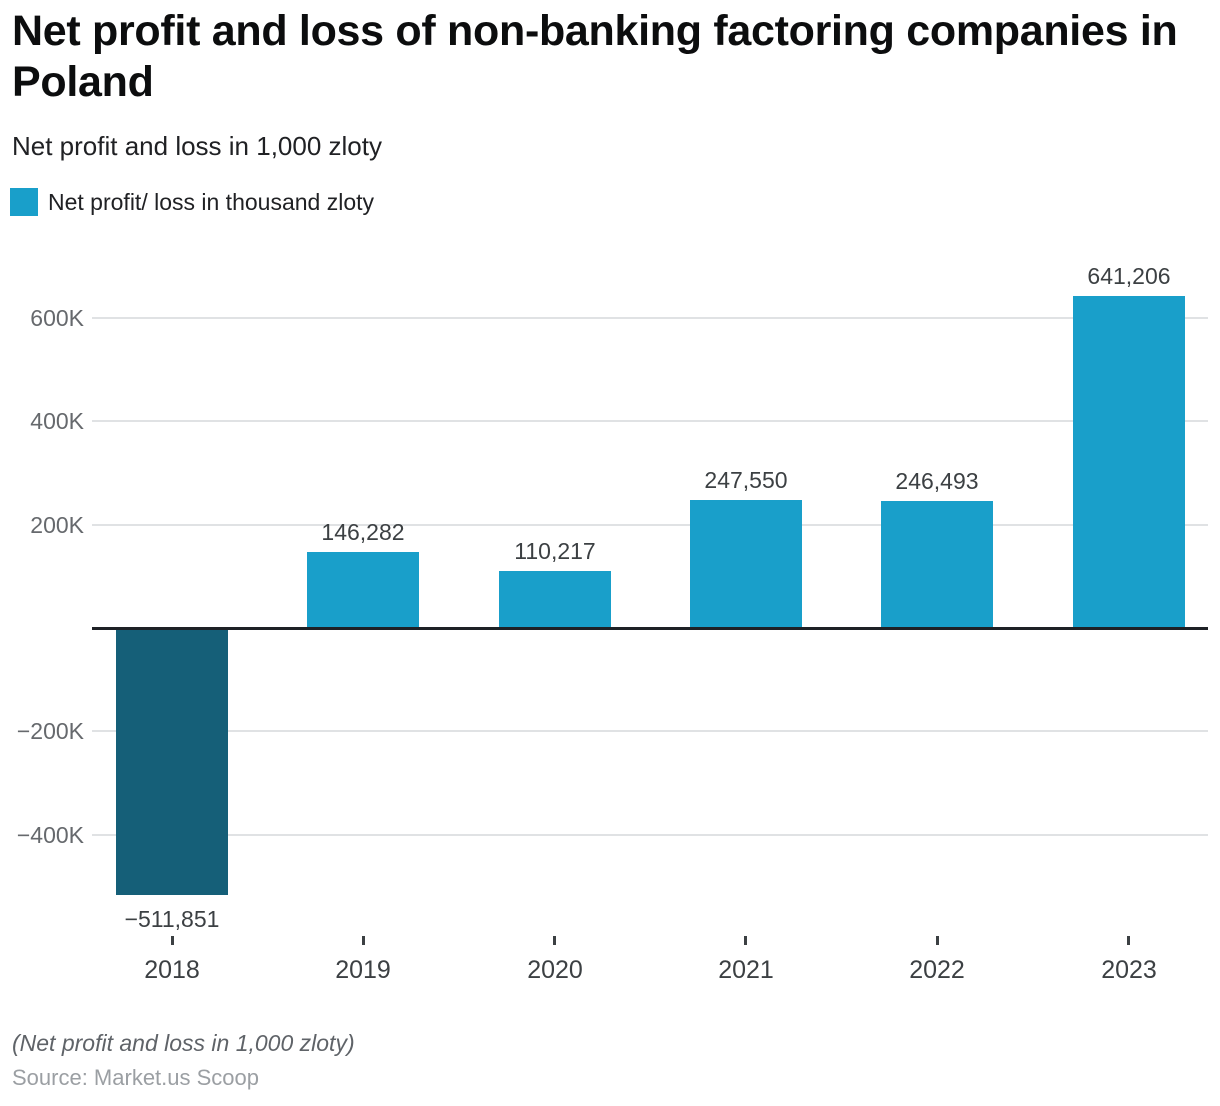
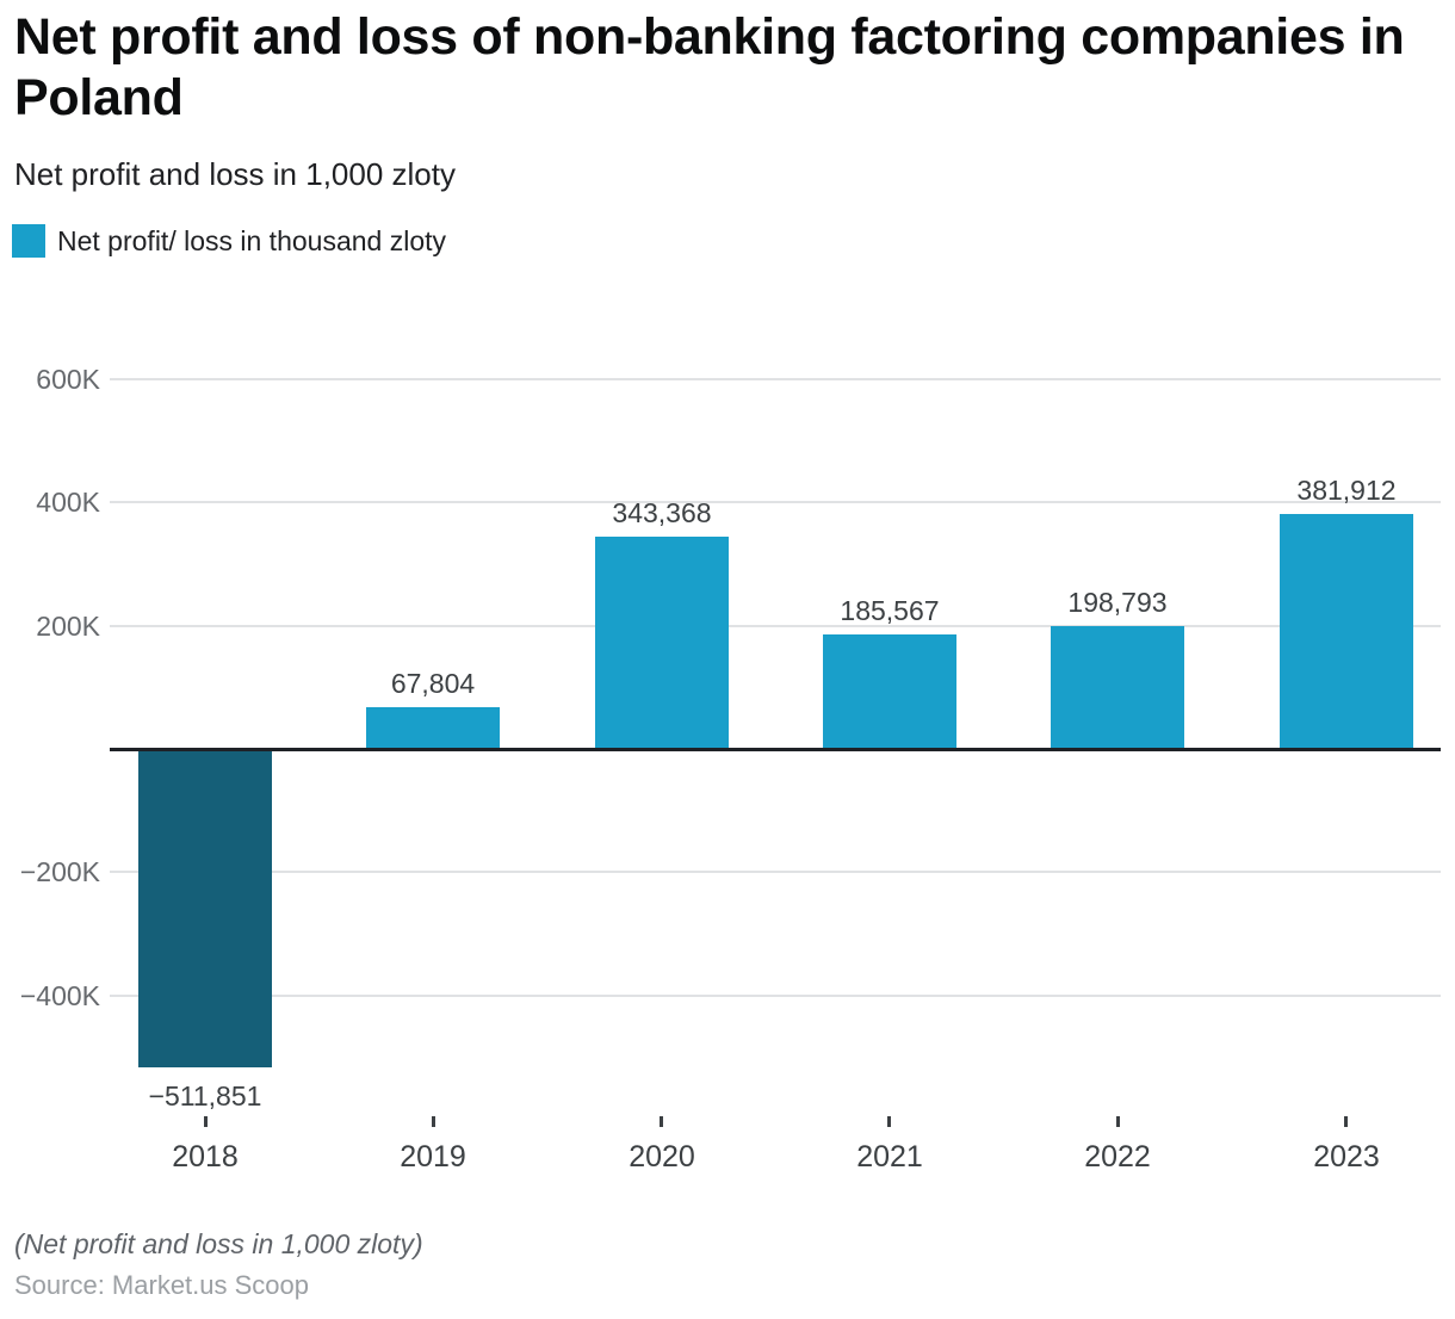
2019: 146,282 -> 67,804
2020: 110,217 -> 343,368
2021: 247,550 -> 185,567
2022: 246,493 -> 198,793
2023: 641,206 -> 381,912
